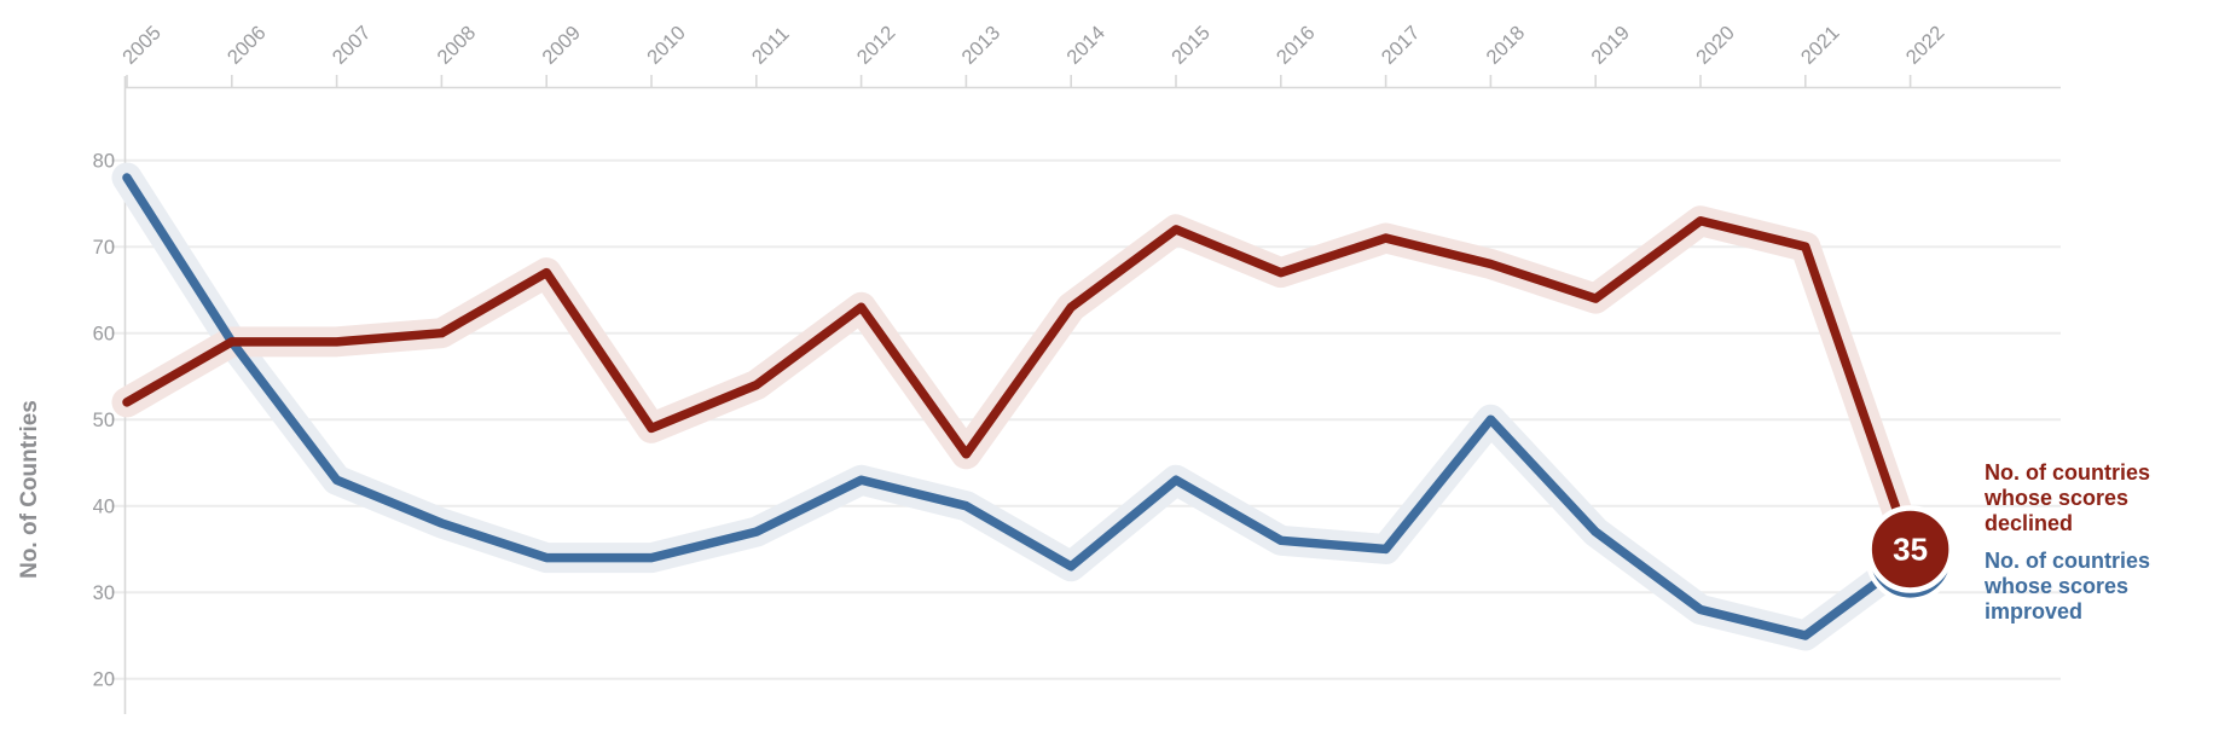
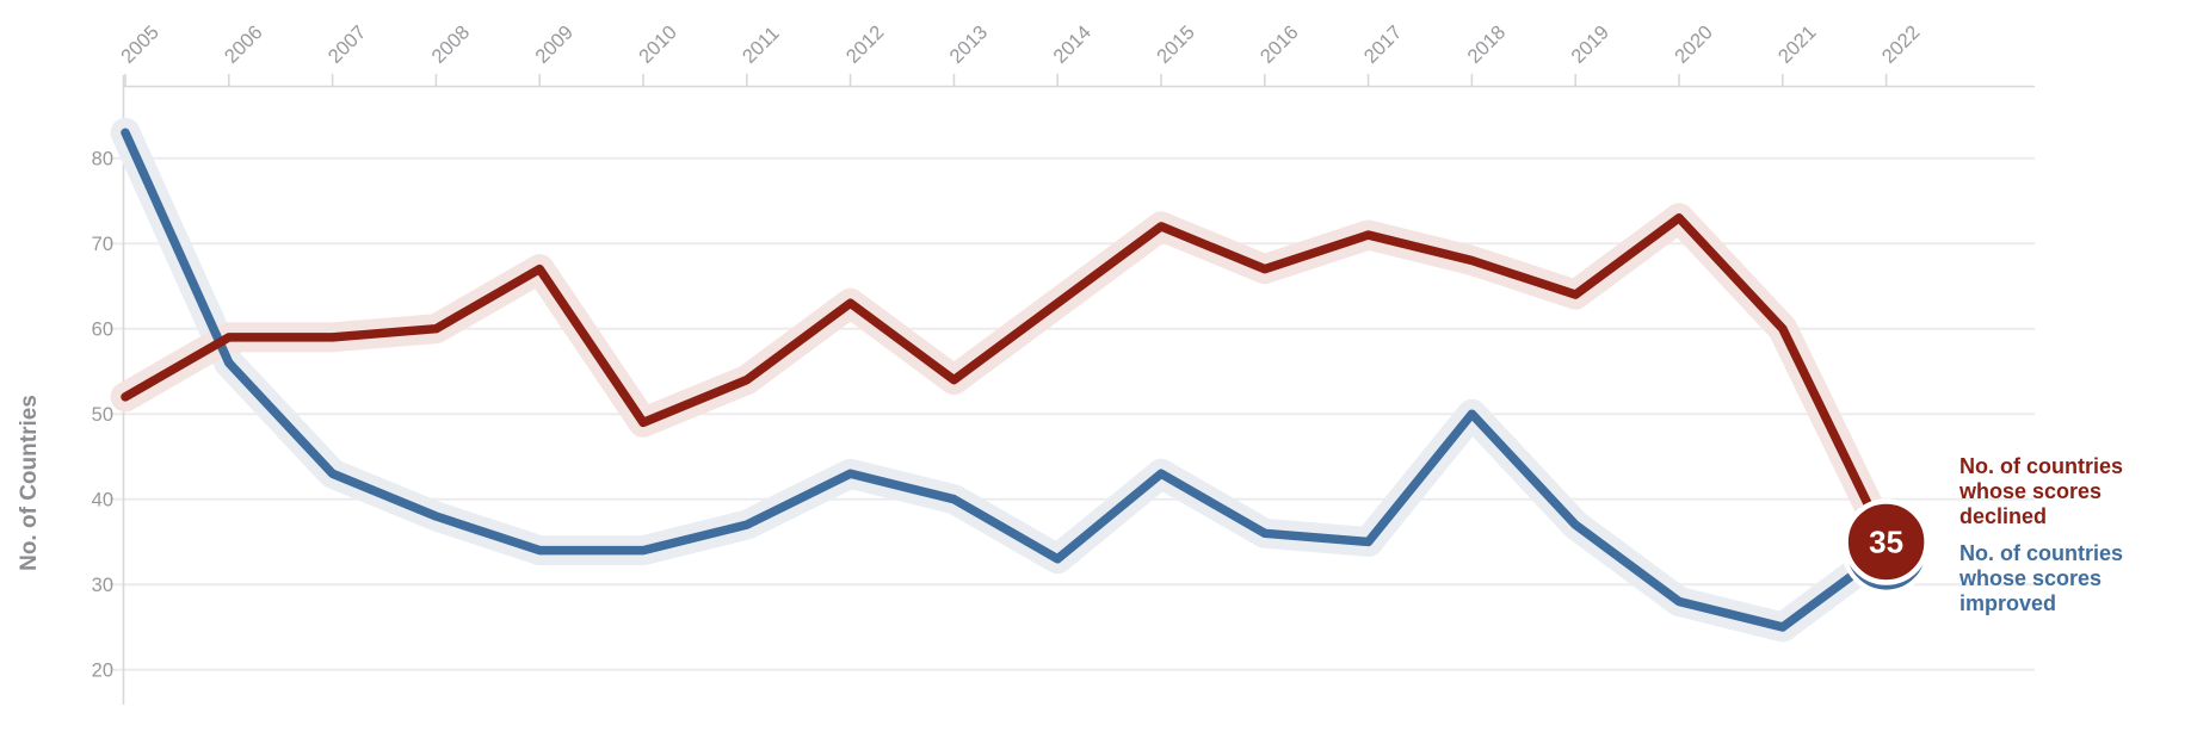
No. of countries whose scores improved/2005: 78 -> 83
No. of countries whose scores improved/2006: 59 -> 56
No. of countries whose scores declined/2013: 46 -> 54
No. of countries whose scores declined/2021: 70 -> 60
